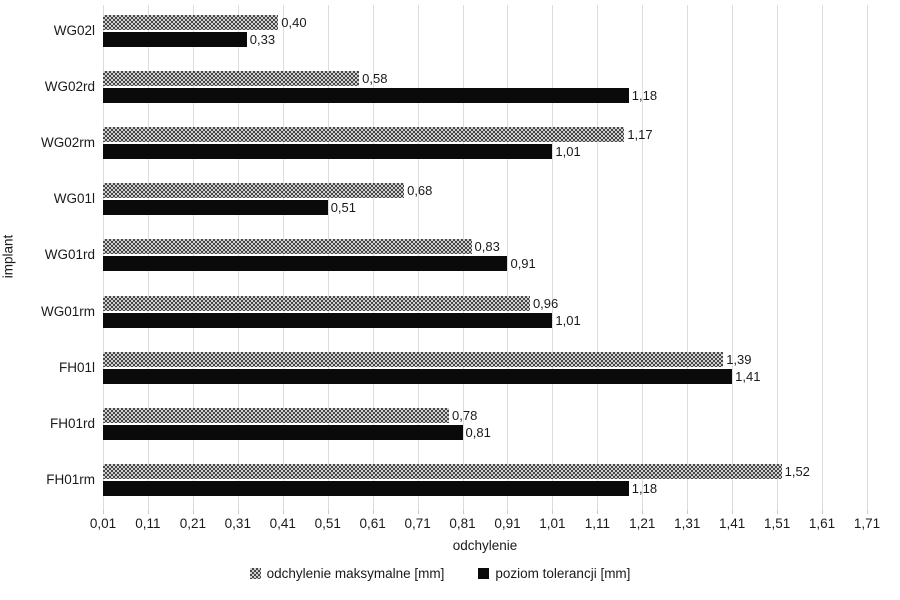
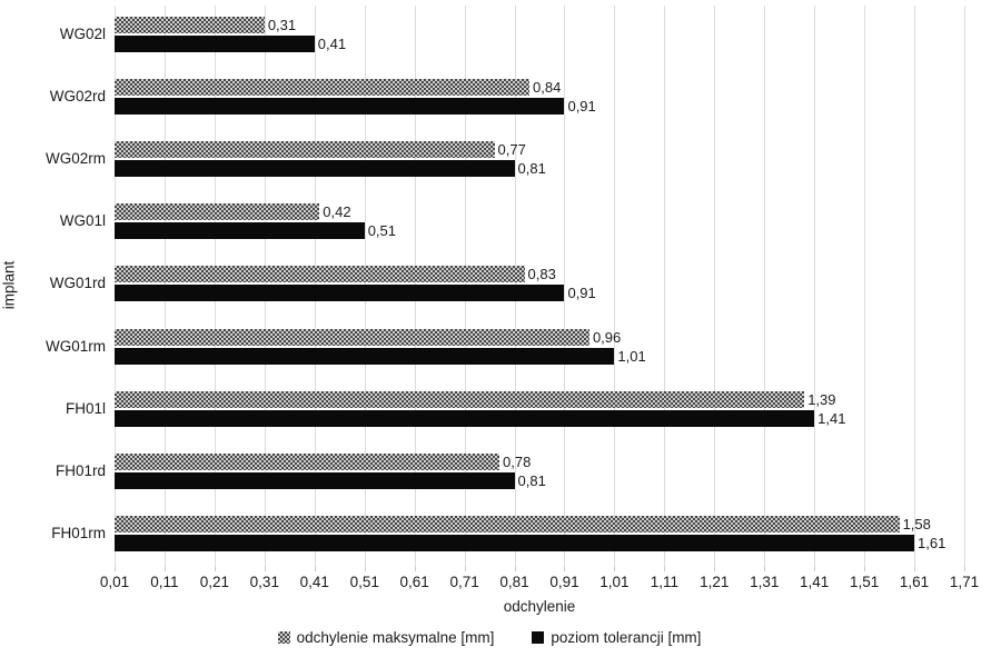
odchylenie maksymalne [mm]/WG02l: 0,40 -> 0,31
poziom tolerancji [mm]/WG02l: 0,33 -> 0,41
odchylenie maksymalne [mm]/WG02rd: 0,58 -> 0,84
poziom tolerancji [mm]/WG02rd: 1,18 -> 0,91
odchylenie maksymalne [mm]/WG02rm: 1,17 -> 0,77
poziom tolerancji [mm]/WG02rm: 1,01 -> 0,81
odchylenie maksymalne [mm]/WG01l: 0,68 -> 0,42
odchylenie maksymalne [mm]/FH01rm: 1,52 -> 1,58
poziom tolerancji [mm]/FH01rm: 1,18 -> 1,61
